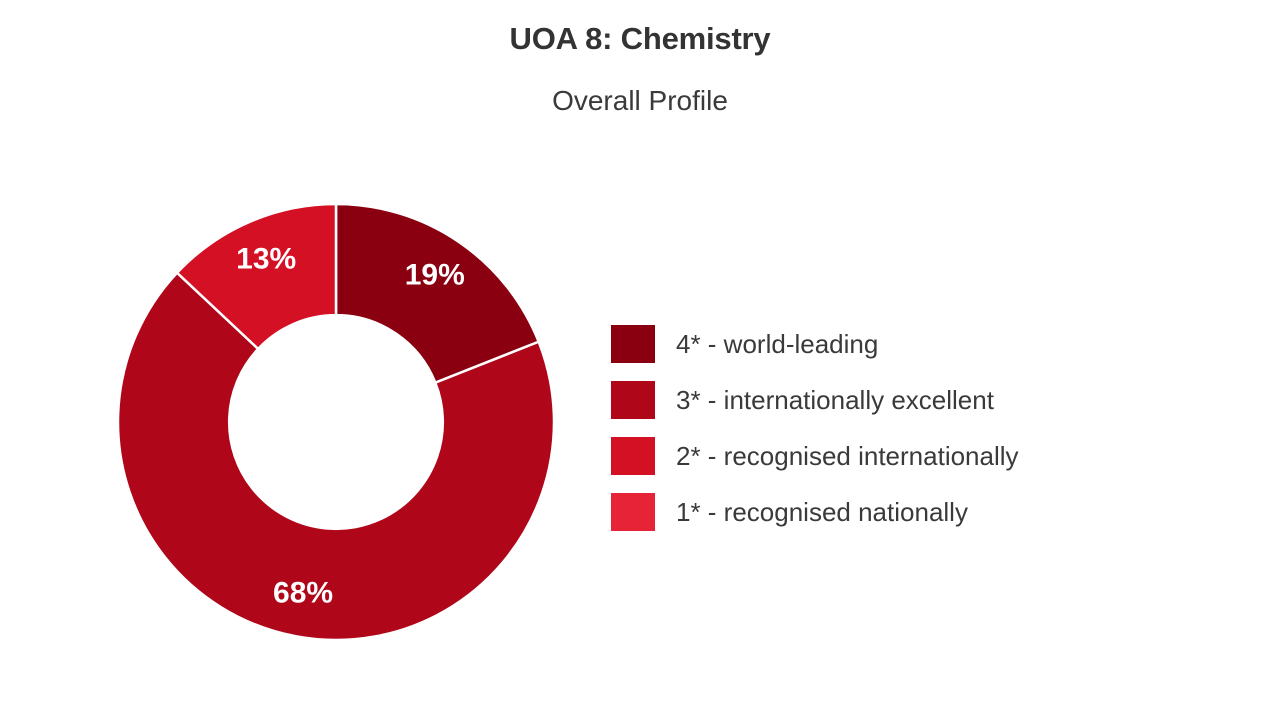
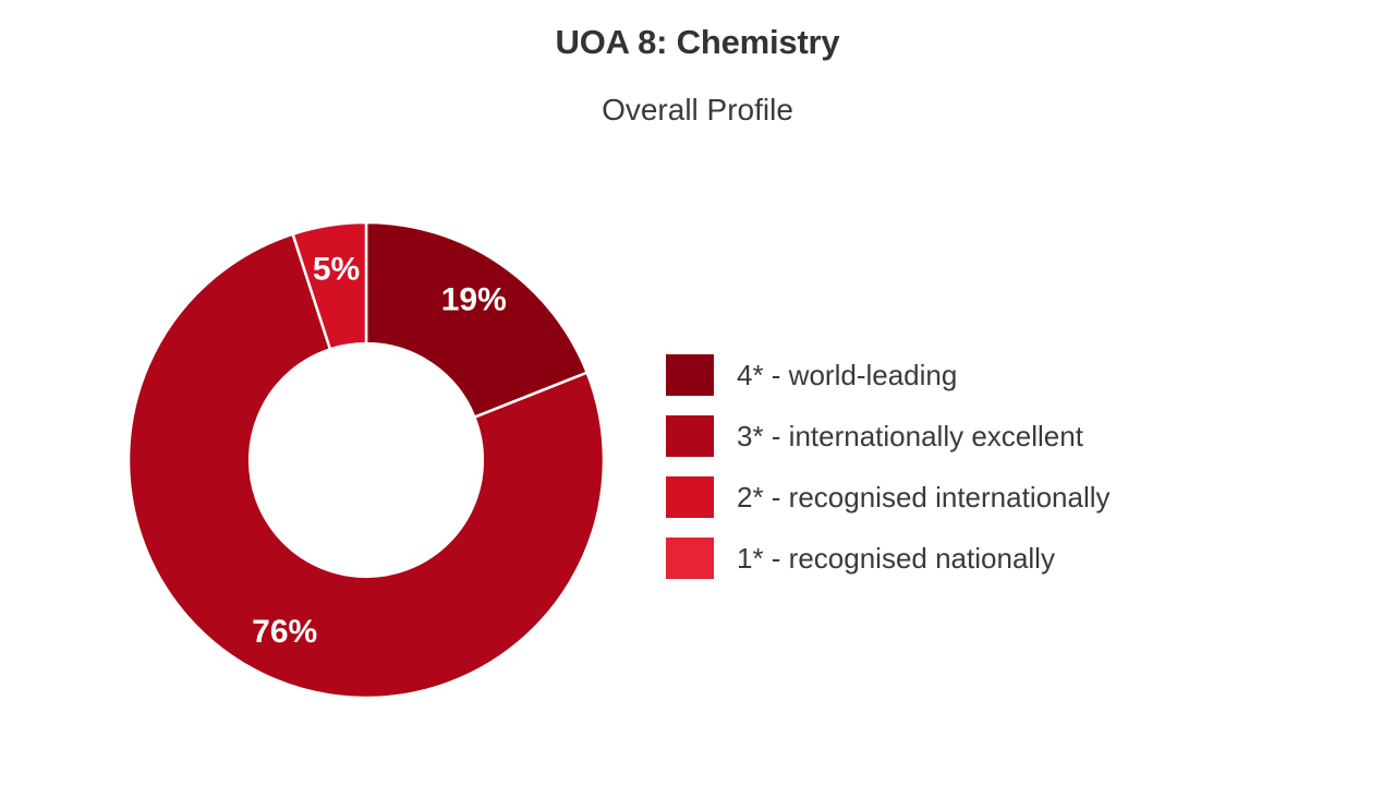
3* - internationally excellent: 68% -> 76%
2* - recognised internationally: 13% -> 5%
